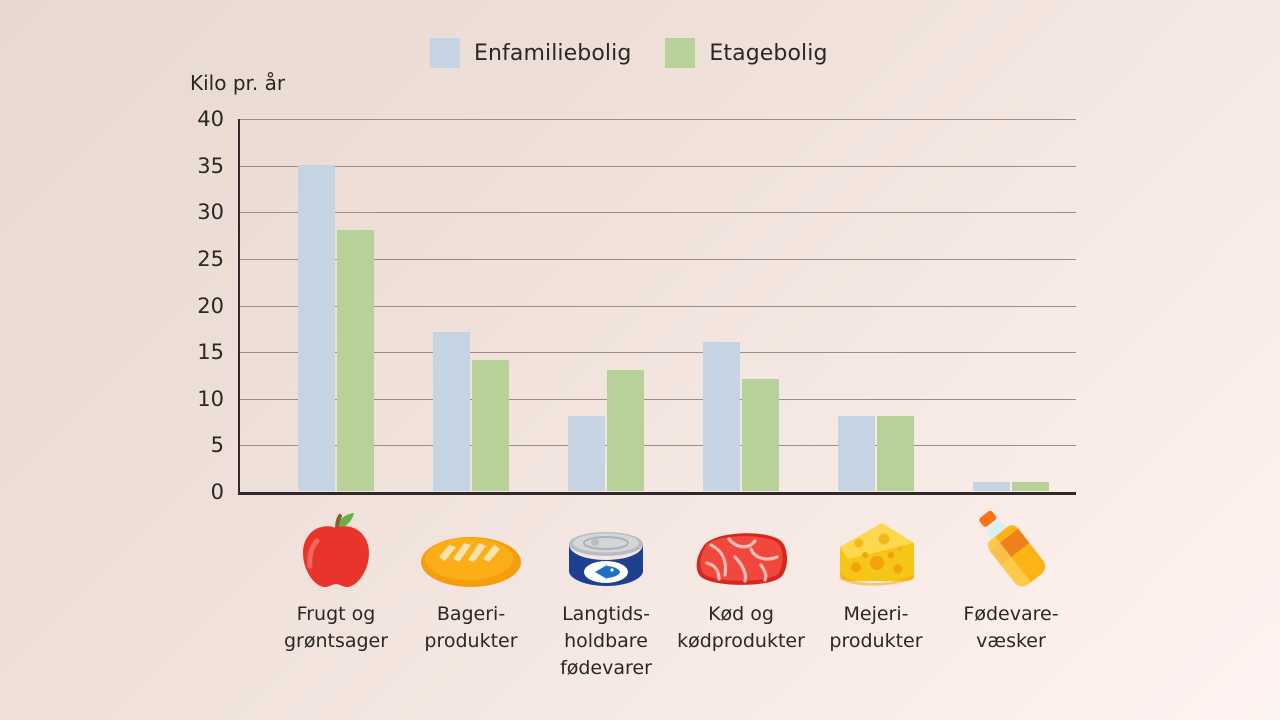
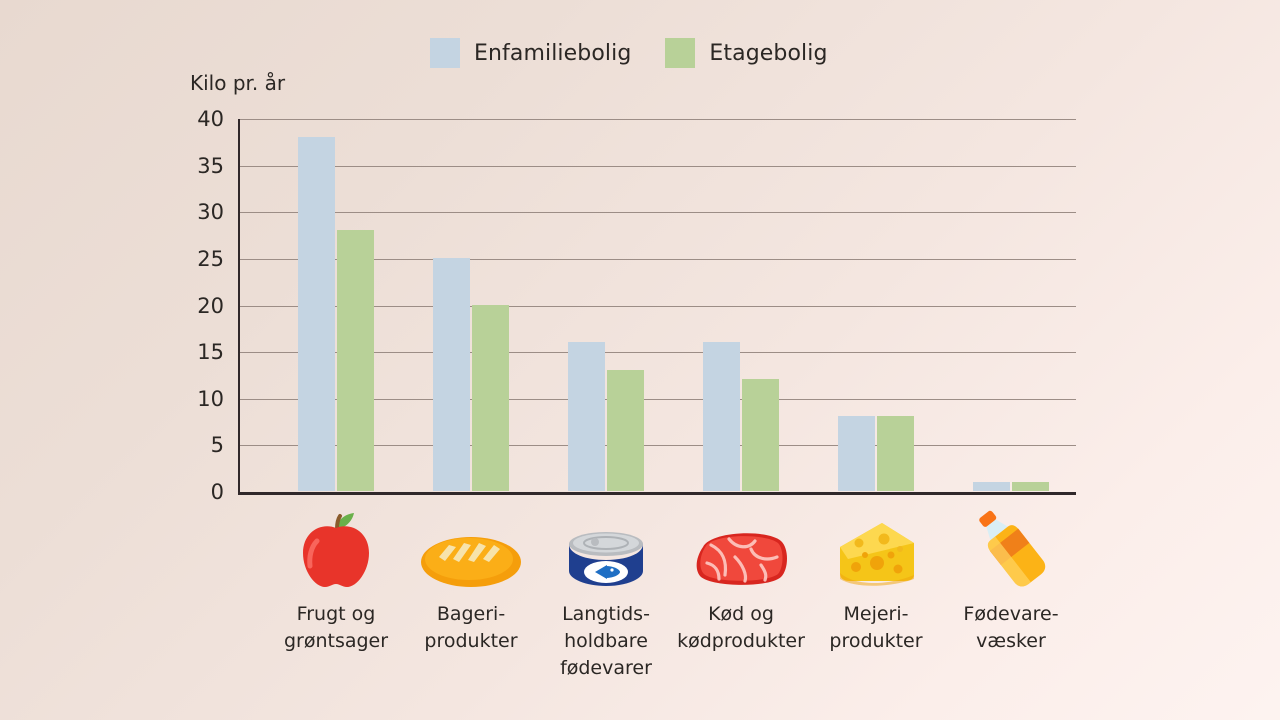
Enfamiliebolig/Frugt og grøntsager: 35 -> 38
Enfamiliebolig/Bageri- produkter: 17 -> 25
Etagebolig/Bageri- produkter: 14 -> 20
Enfamiliebolig/Langtids- holdbare fødevarer: 8 -> 16
